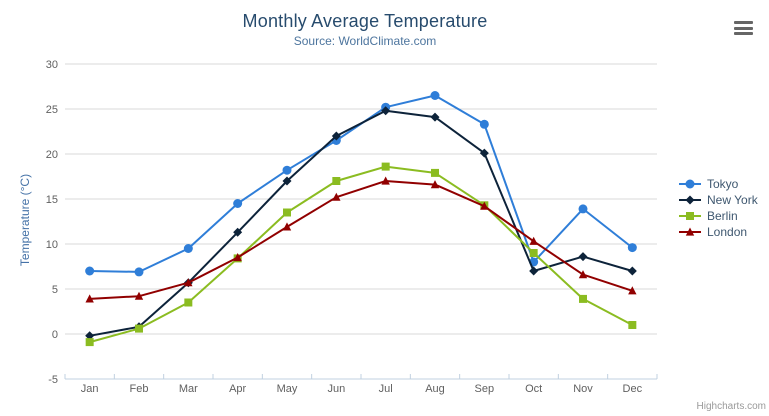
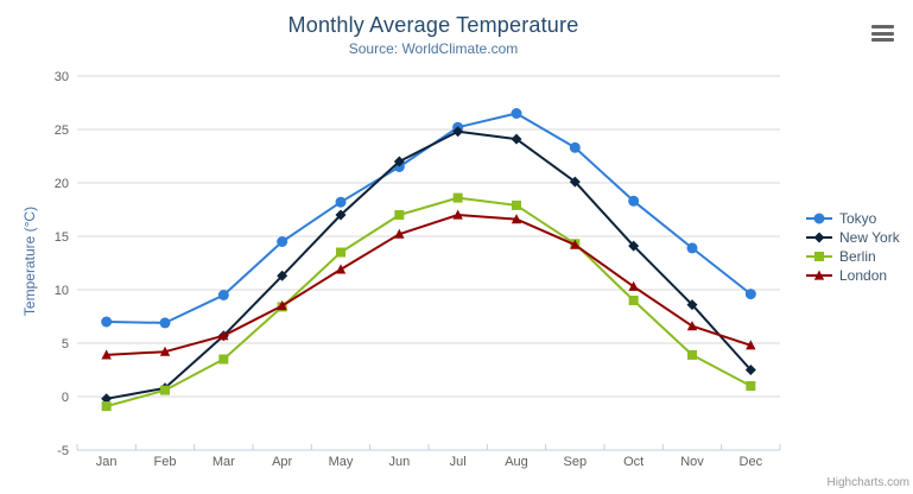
Tokyo/Oct: 8 -> 18
New York/Oct: 7 -> 14
New York/Dec: 7 -> 2
